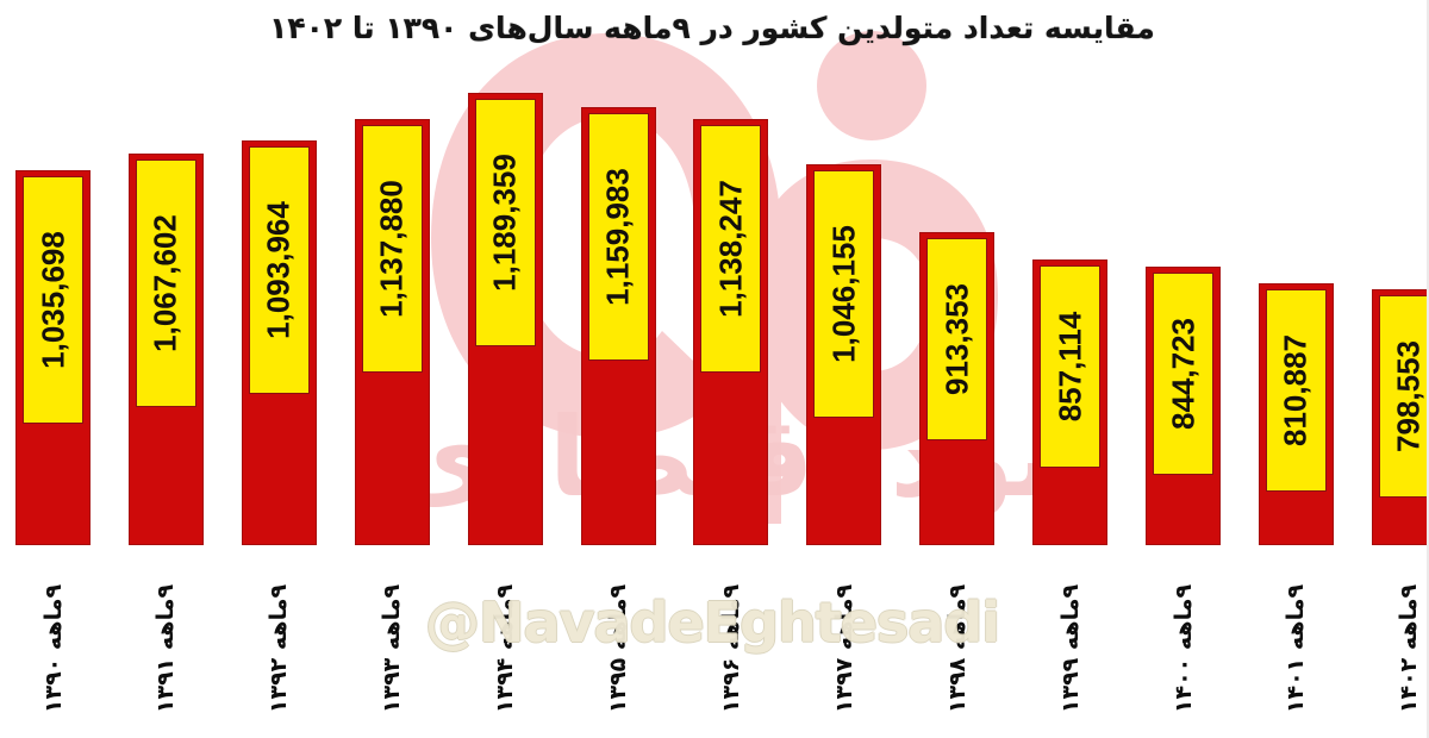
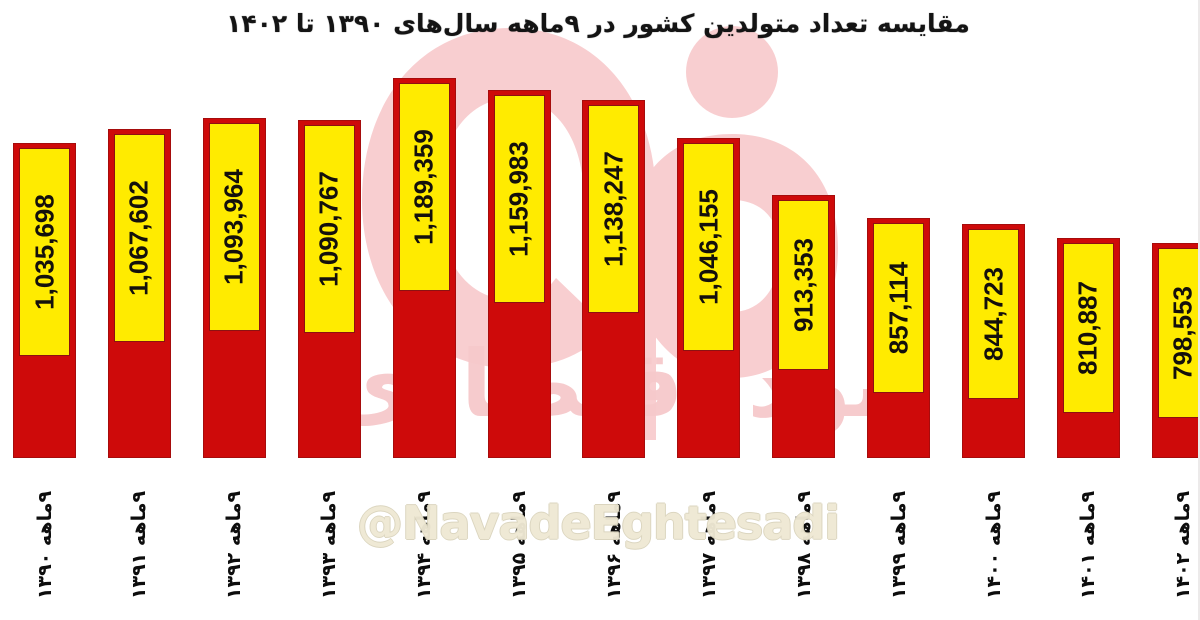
۹ماهه ۱۳۹۳: 1,137,880 -> 1,090,767
